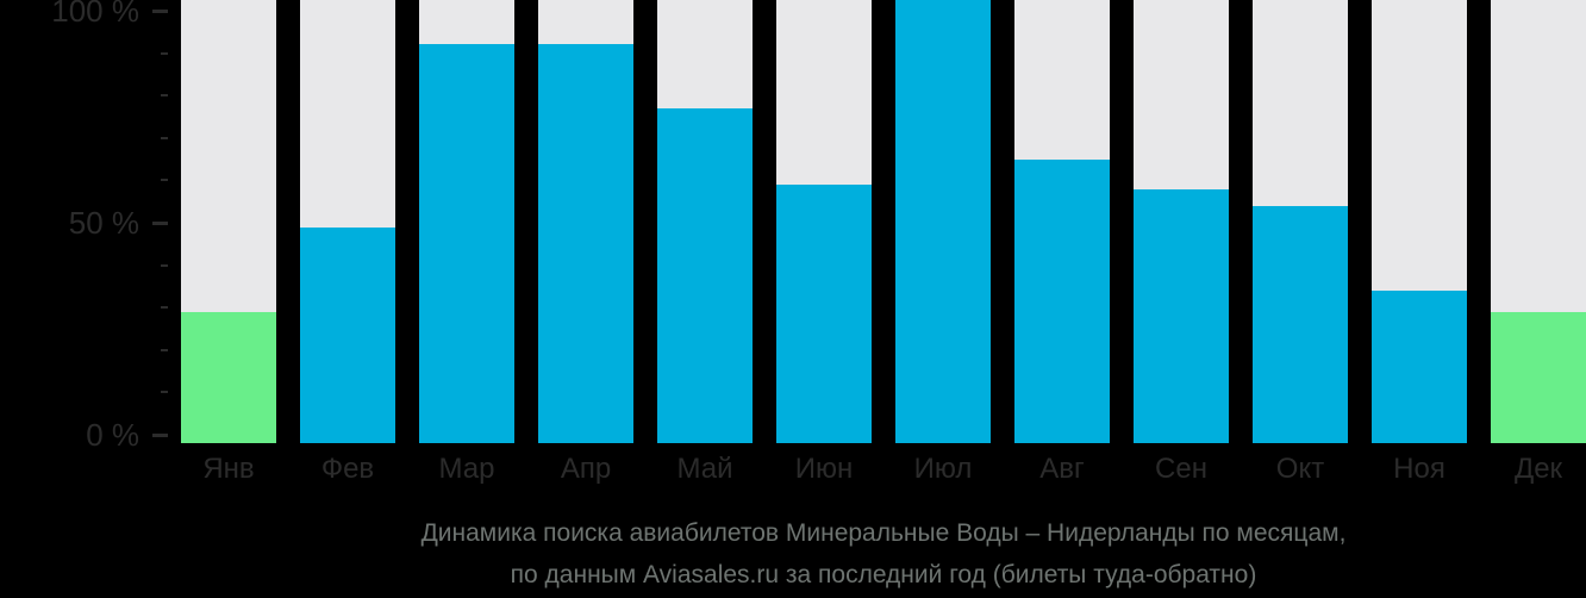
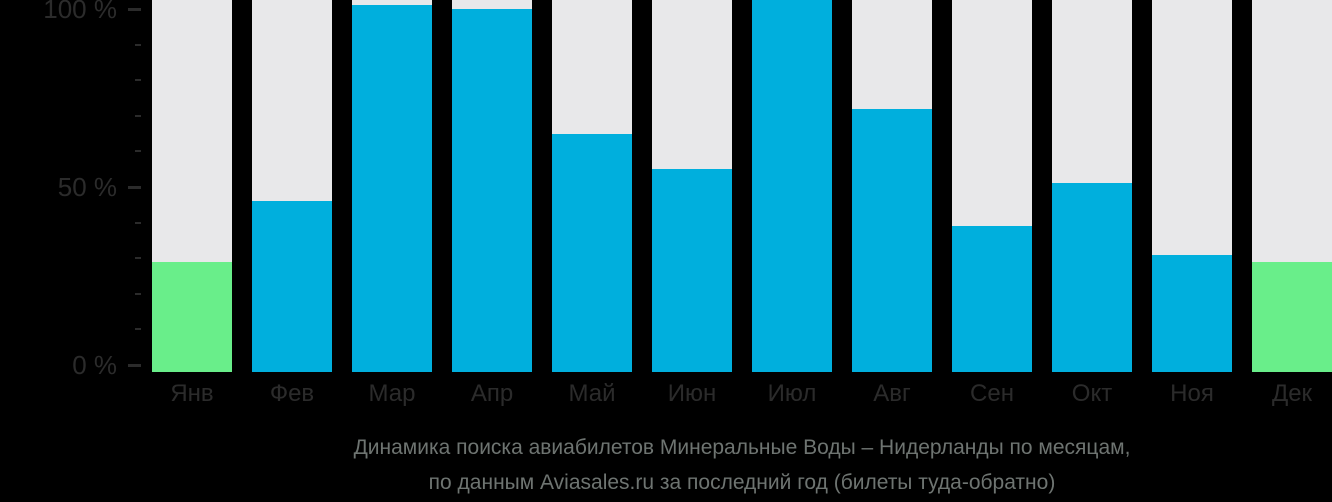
Фев: 49% -> 46%
Мар: 92% -> 101%
Апр: 92% -> 100%
Май: 77% -> 65%
Июн: 59% -> 55%
Авг: 65% -> 72%
Сен: 58% -> 39%
Окт: 54% -> 51%
Ноя: 34% -> 31%
